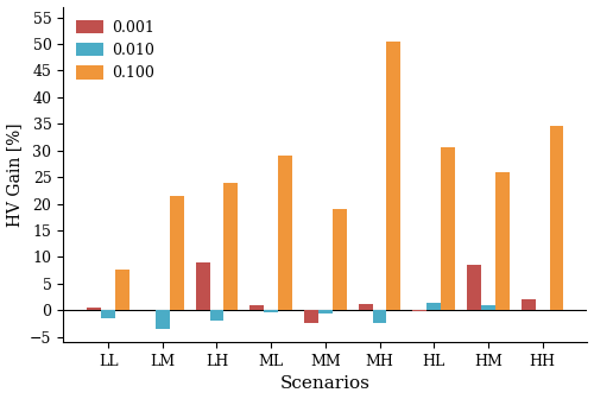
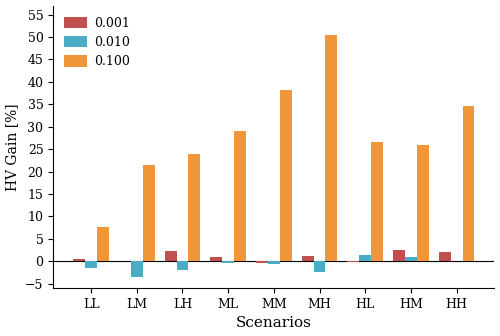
0.001/LH: 9.0 -> 2.2
0.001/MM: -2.5 -> -0.3
0.100/MM: 19.0 -> 38.2
0.100/HL: 30.5 -> 26.5
0.001/HM: 8.5 -> 2.5
